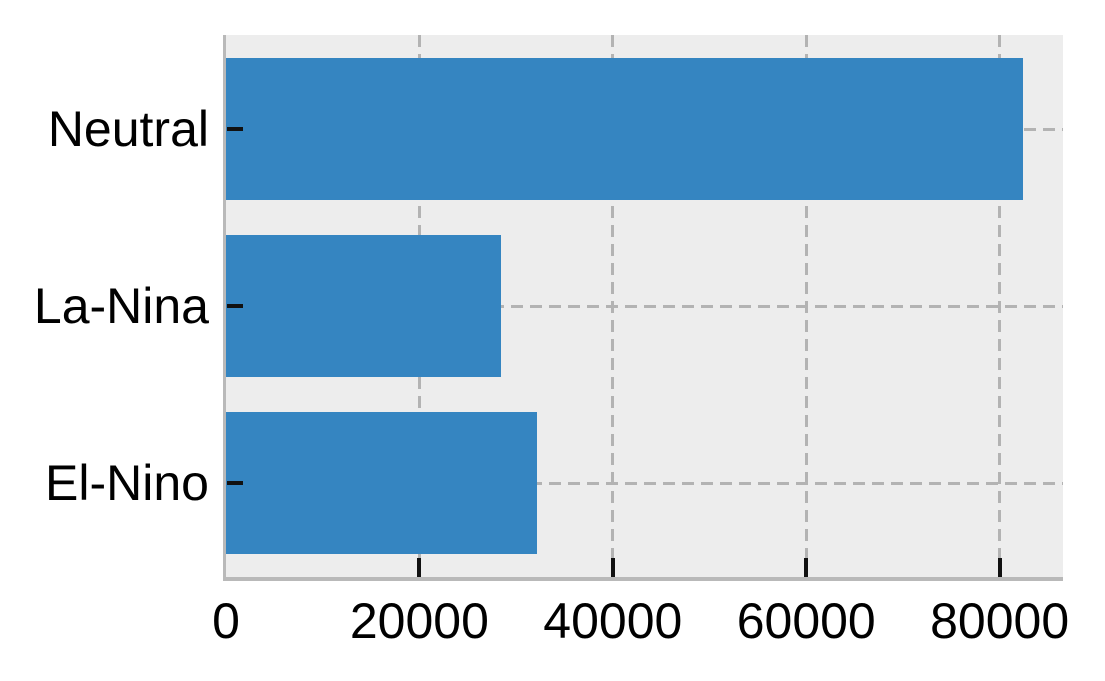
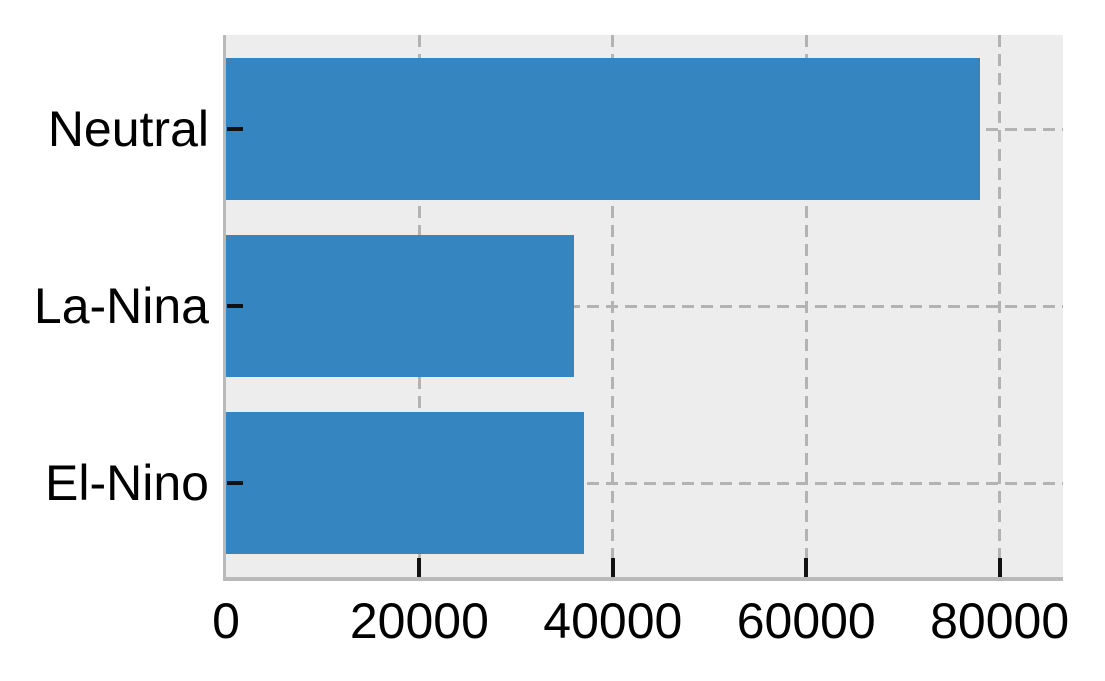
Neutral: 82000 -> 78000
La-Nina: 28000 -> 36000
El-Nino: 32000 -> 37000
